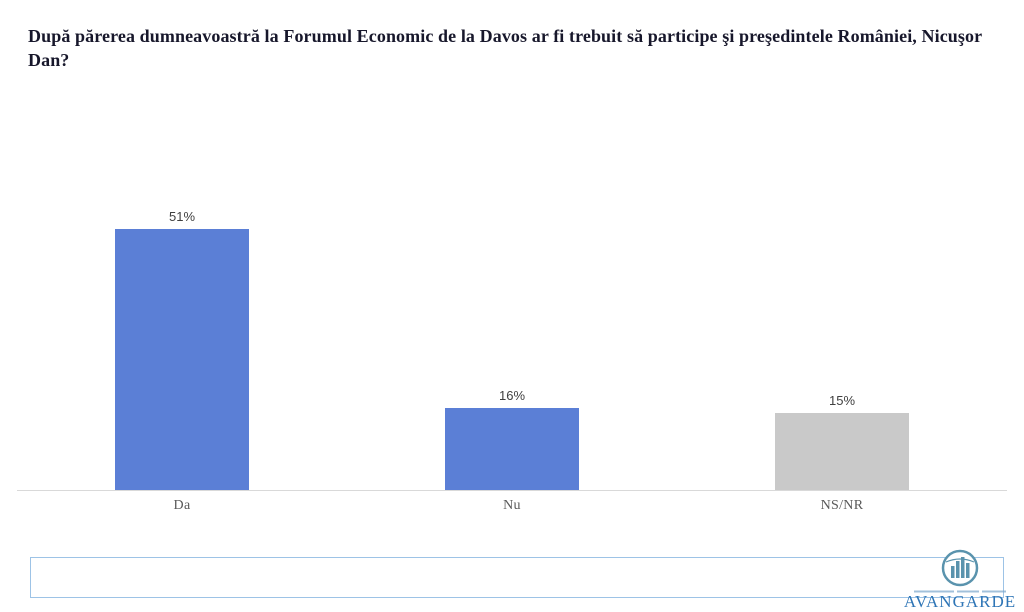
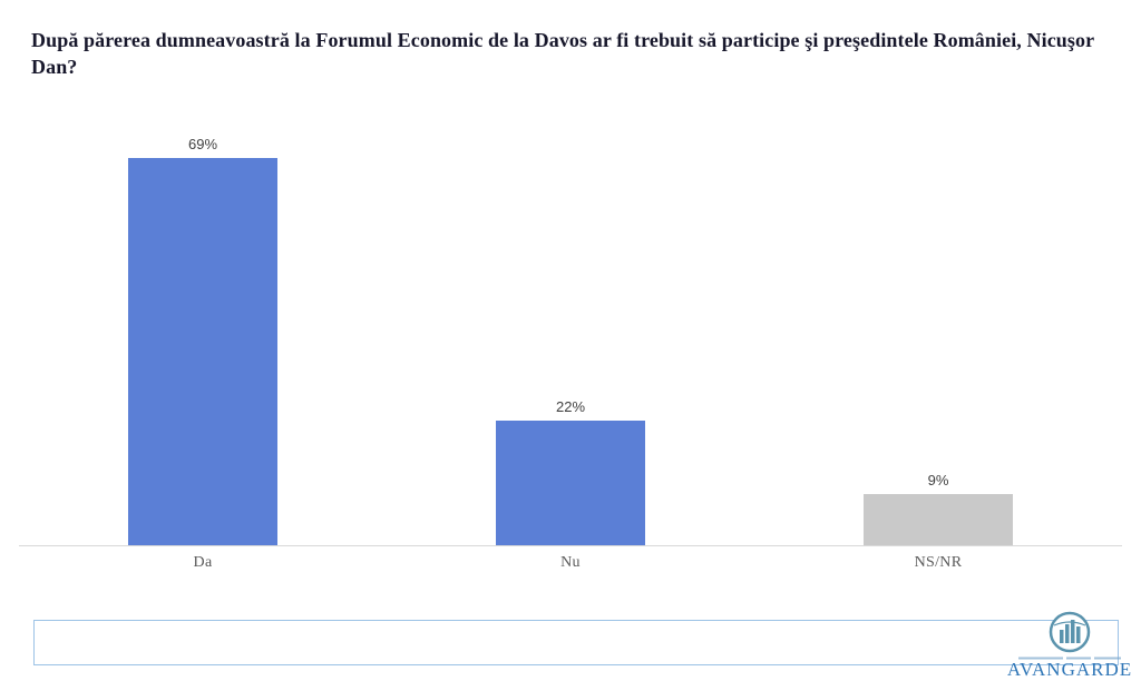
Da: 51% -> 69%
Nu: 16% -> 22%
NS/NR: 15% -> 9%
